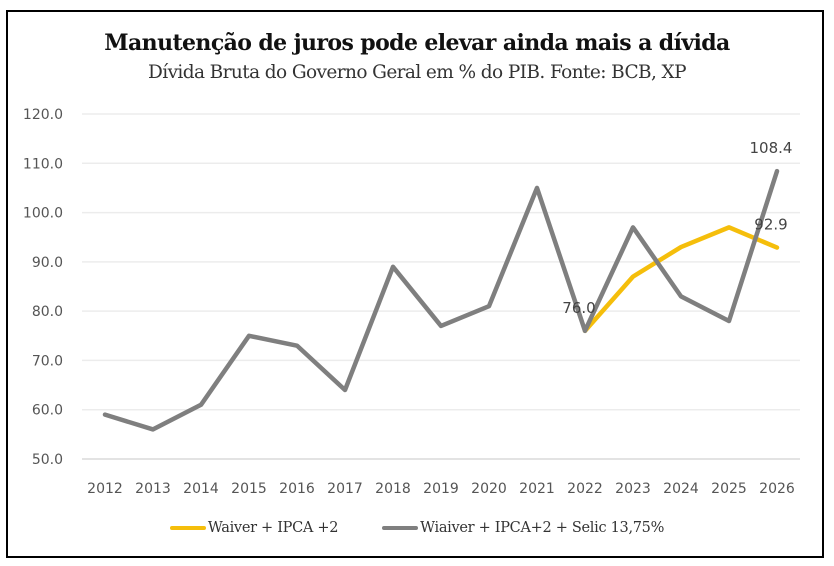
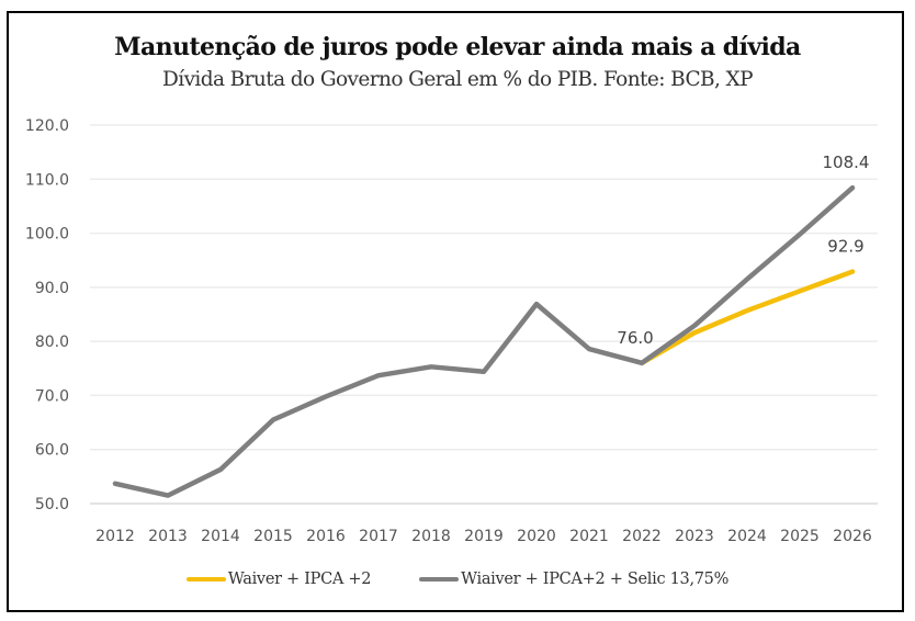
Wiaiver + IPCA+2 + Selic 13,75%/2012: 59 -> 54
Wiaiver + IPCA+2 + Selic 13,75%/2013: 56 -> 52
Wiaiver + IPCA+2 + Selic 13,75%/2014: 61 -> 56
Wiaiver + IPCA+2 + Selic 13,75%/2015: 75 -> 66
Wiaiver + IPCA+2 + Selic 13,75%/2016: 73 -> 70
Wiaiver + IPCA+2 + Selic 13,75%/2017: 64 -> 74
Wiaiver + IPCA+2 + Selic 13,75%/2018: 89 -> 75
Wiaiver + IPCA+2 + Selic 13,75%/2019: 77 -> 74
Wiaiver + IPCA+2 + Selic 13,75%/2020: 81 -> 87
Wiaiver + IPCA+2 + Selic 13,75%/2021: 105 -> 79
Waiver + IPCA +2/2023: 87 -> 82
Wiaiver + IPCA+2 + Selic 13,75%/2023: 97 -> 83
Waiver + IPCA +2/2024: 93 -> 86
Wiaiver + IPCA+2 + Selic 13,75%/2024: 83 -> 92
Waiver + IPCA +2/2025: 97 -> 89
Wiaiver + IPCA+2 + Selic 13,75%/2025: 78 -> 100
